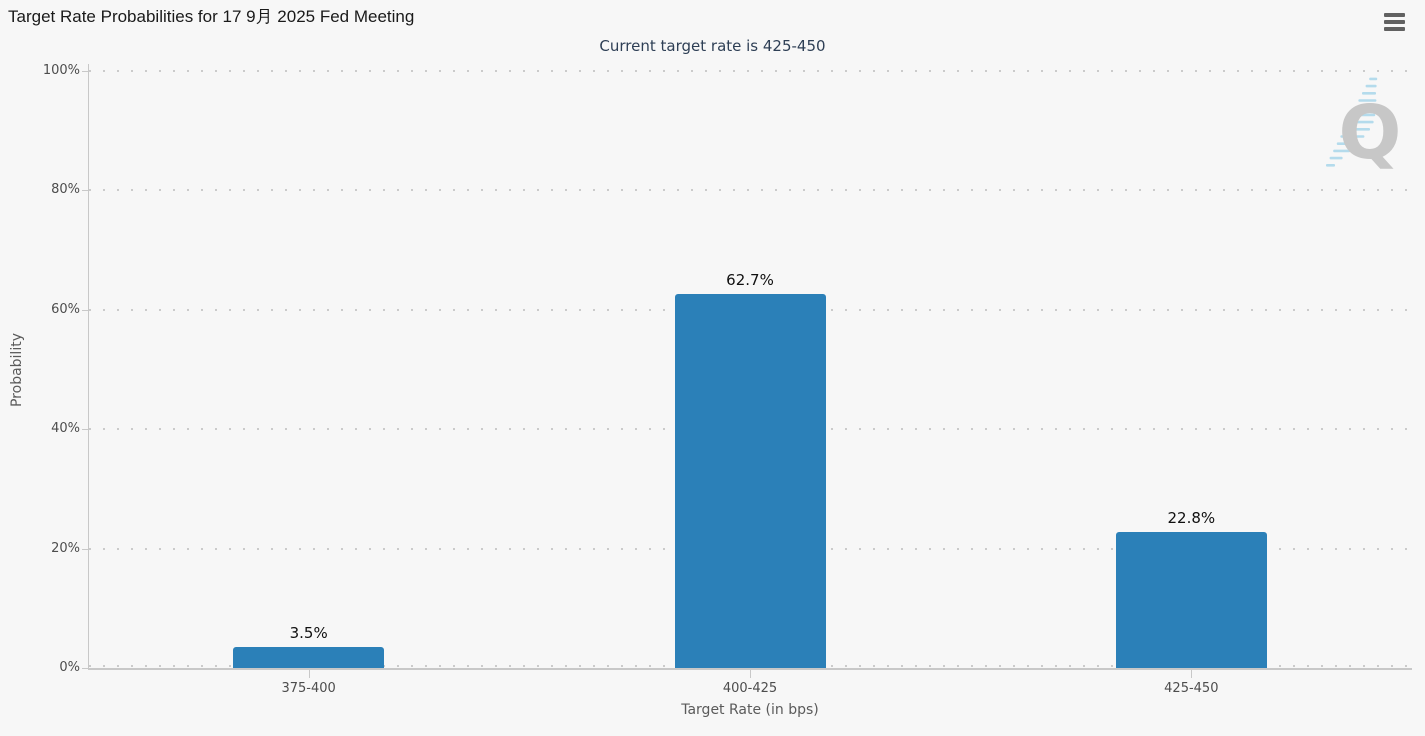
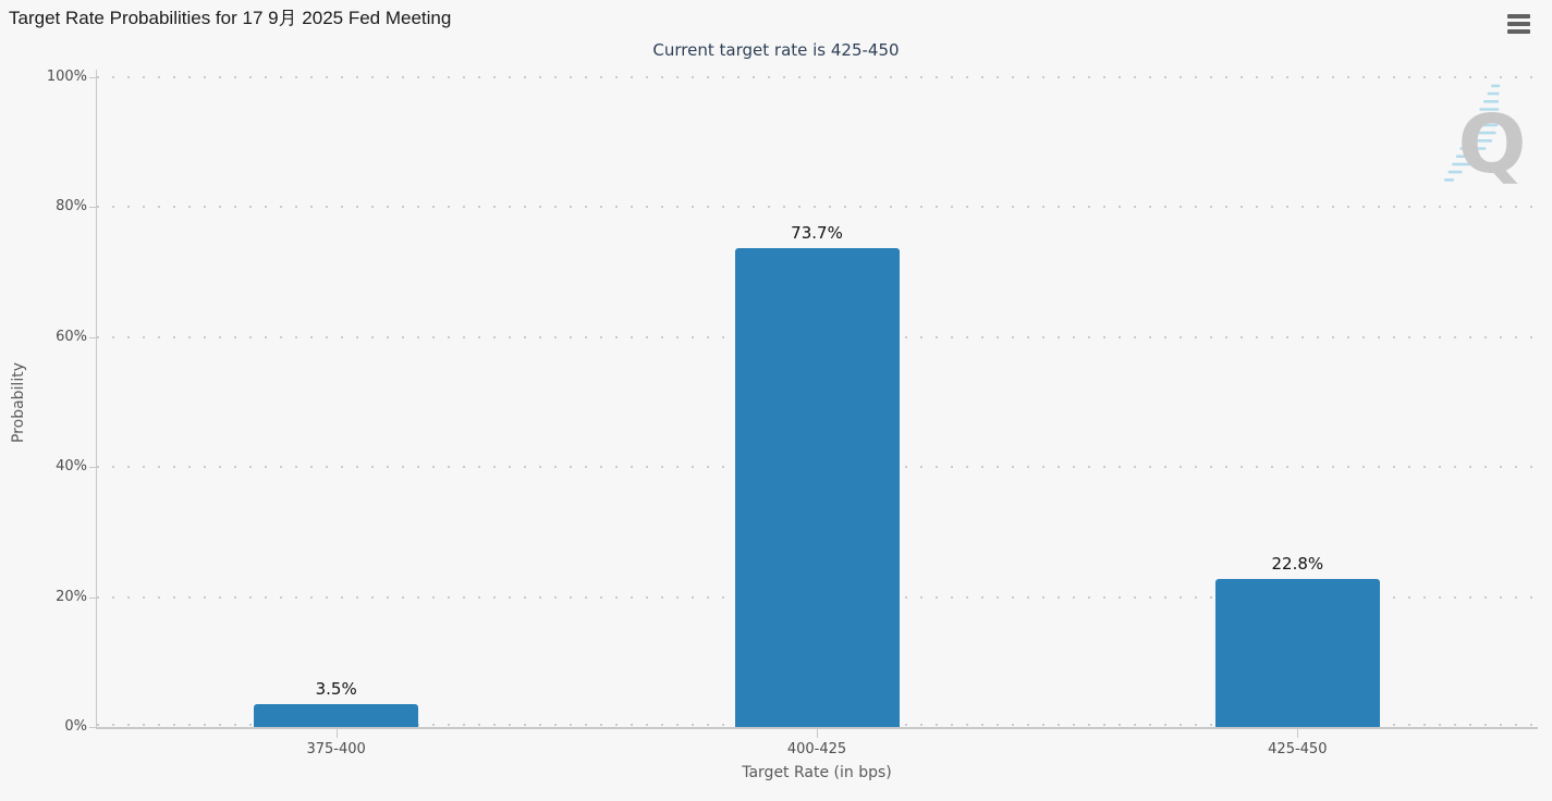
400-425: 62.7% -> 73.7%
